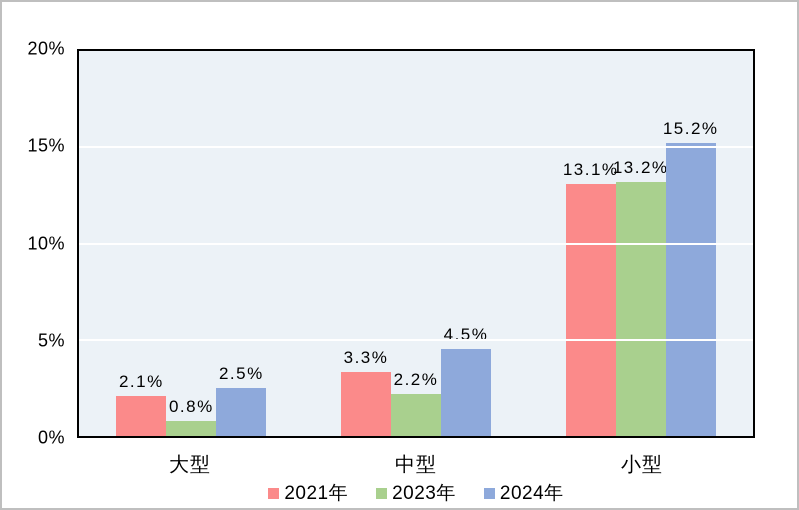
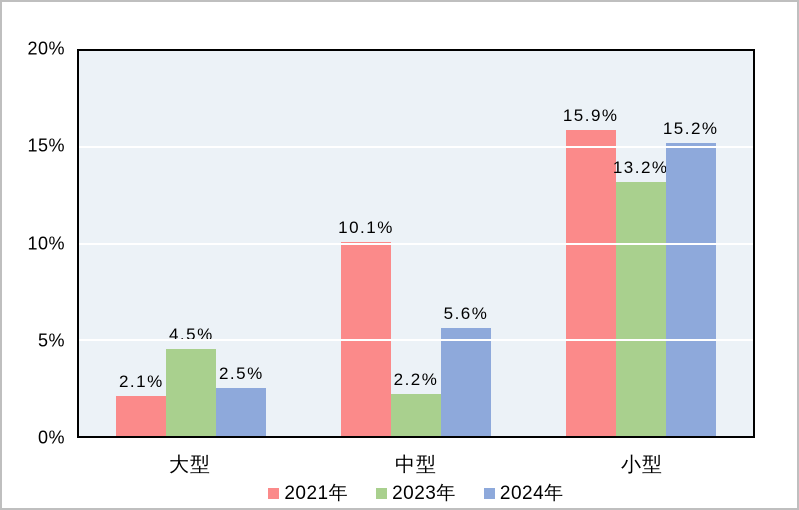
2023年/大型: 0.8% -> 4.5%
2021年/中型: 3.3% -> 10.1%
2024年/中型: 4.5% -> 5.6%
2021年/小型: 13.1% -> 15.9%
